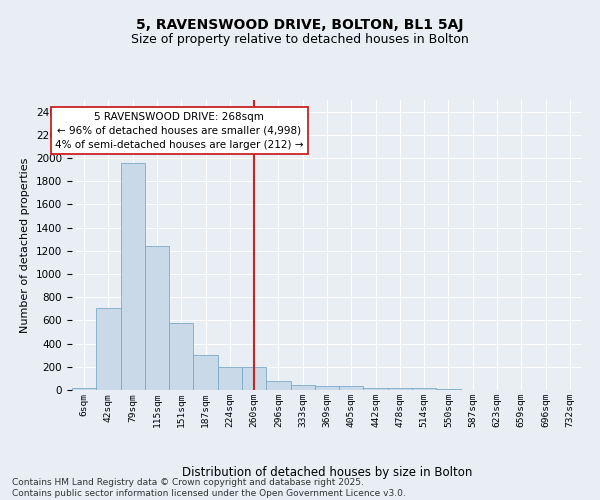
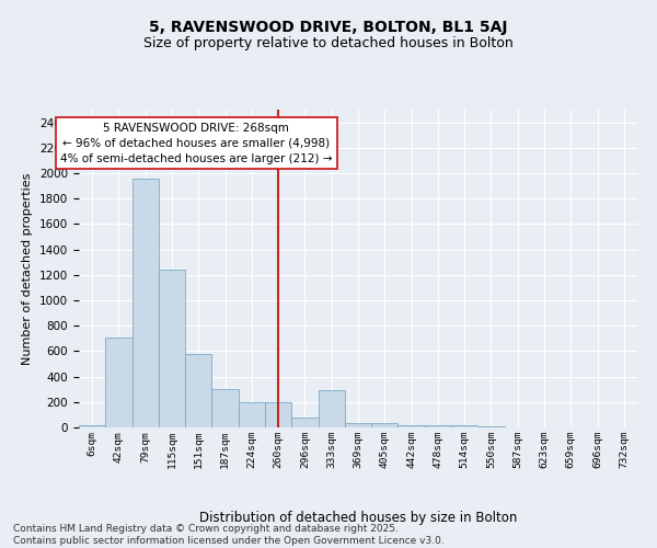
333sqm: 40 -> 290
